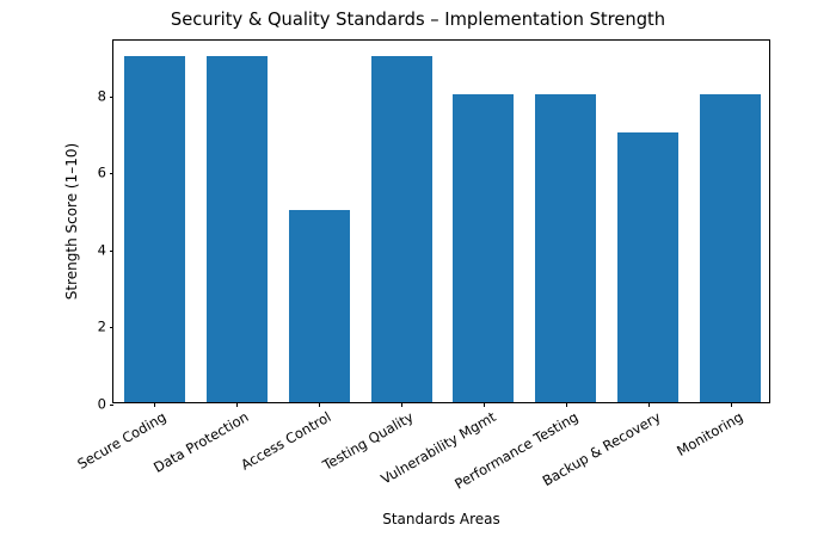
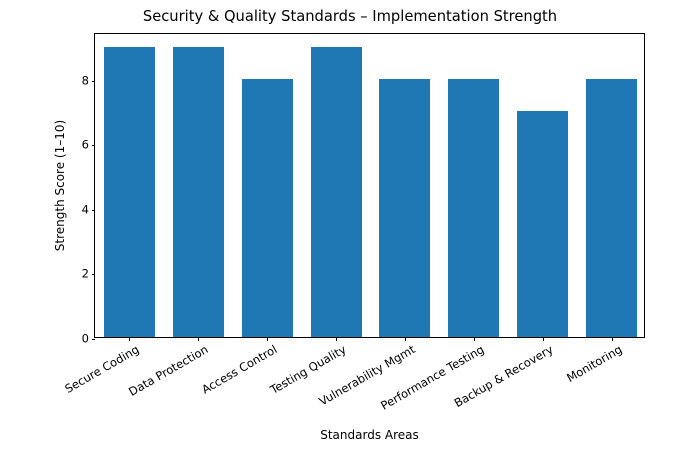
Access Control: 5 -> 8
